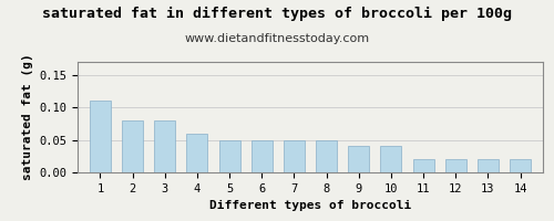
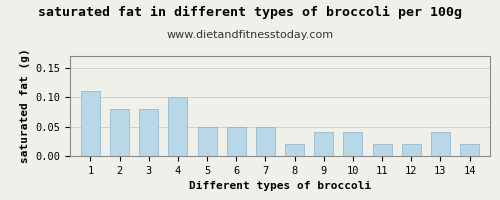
4: 0.06 -> 0.10
8: 0.05 -> 0.02
13: 0.02 -> 0.04
